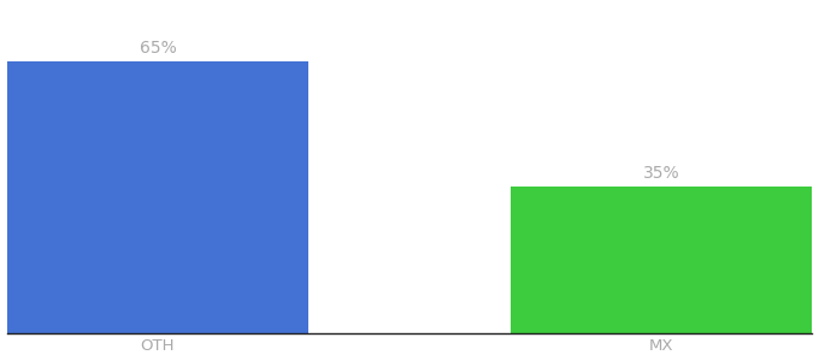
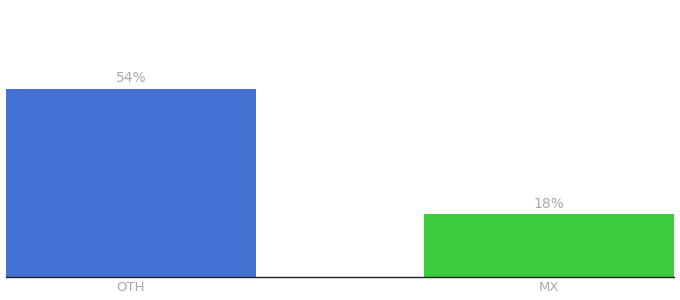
OTH: 65% -> 54%
MX: 35% -> 18%
